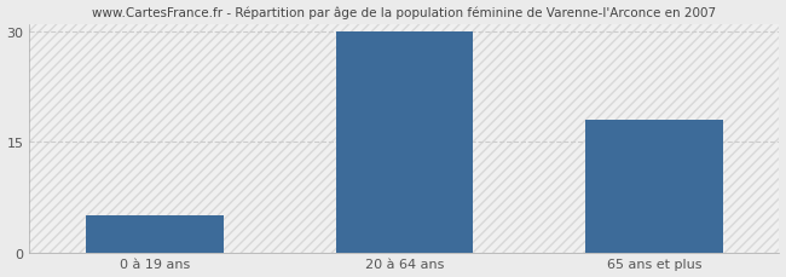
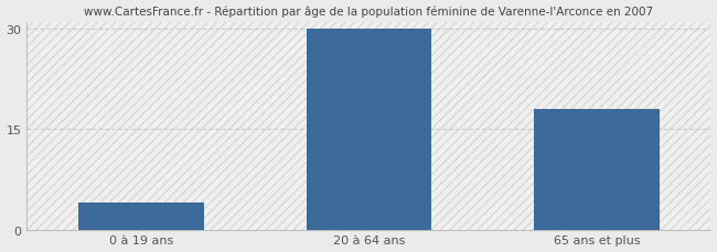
0 à 19 ans: 5 -> 4
